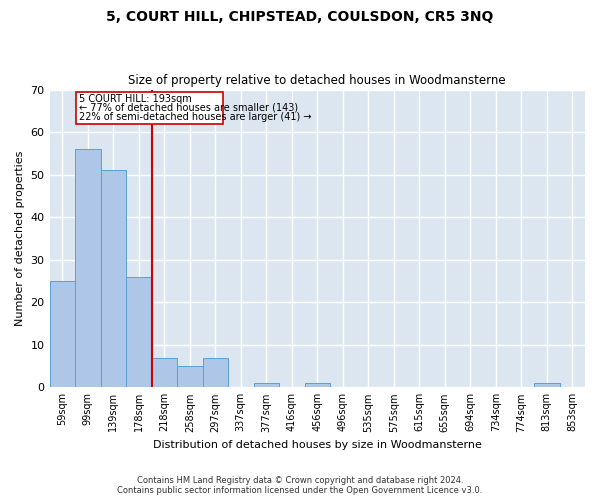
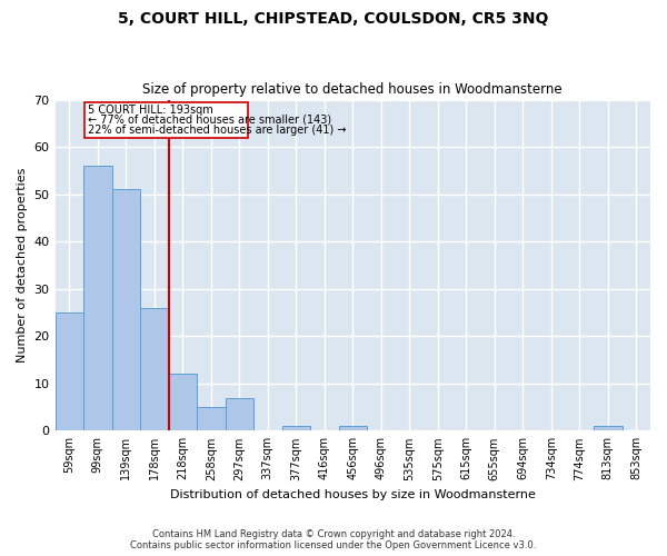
218sqm: 7 -> 12
